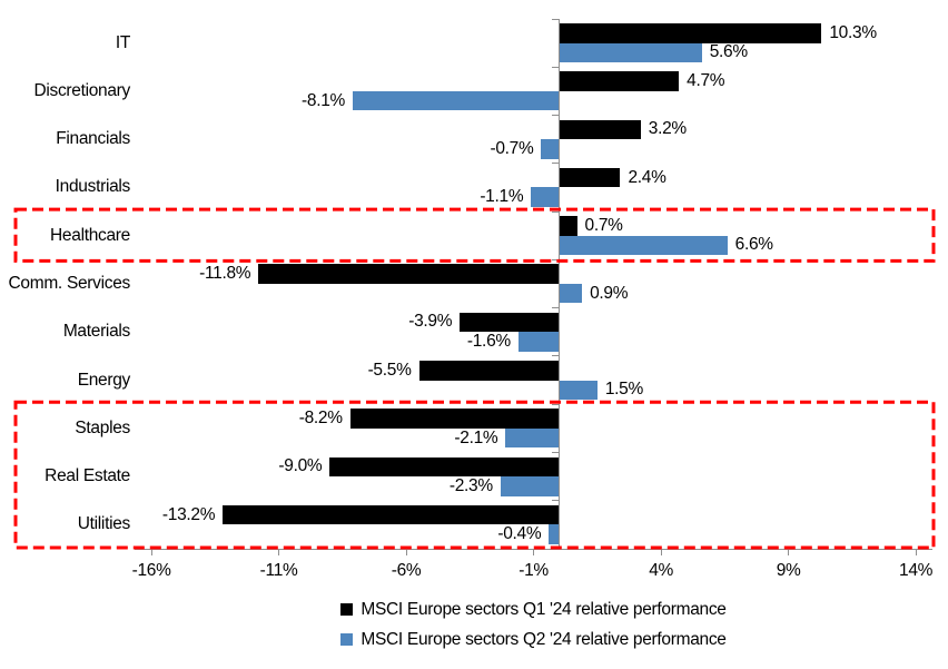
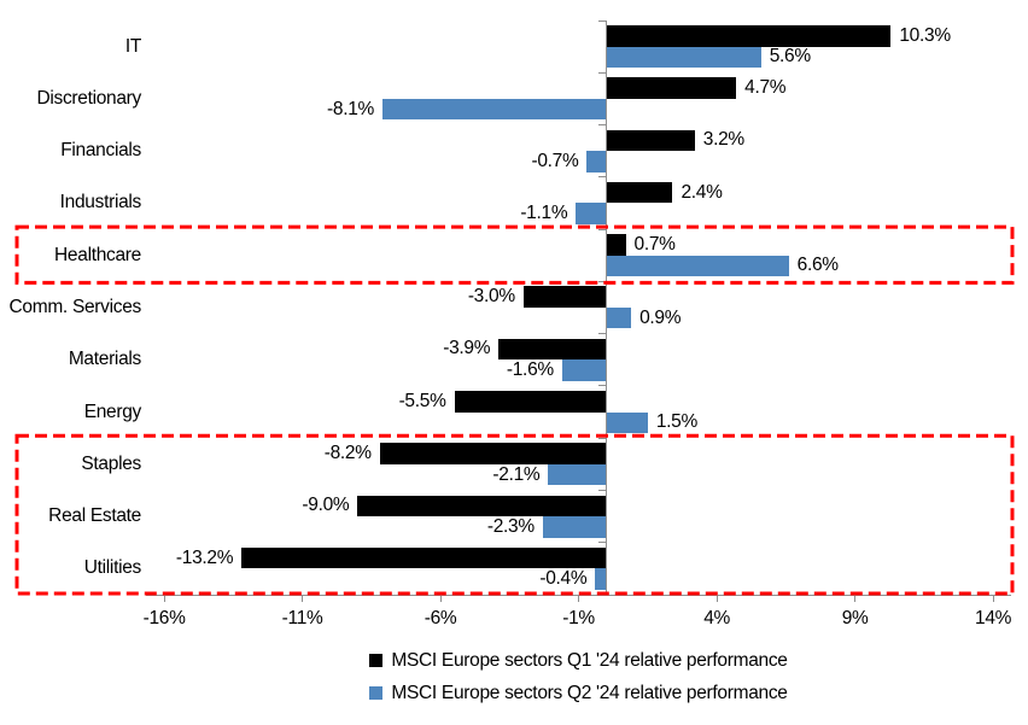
MSCI Europe sectors Q1 '24 relative performance/Comm. Services: -11.8% -> -3.0%
